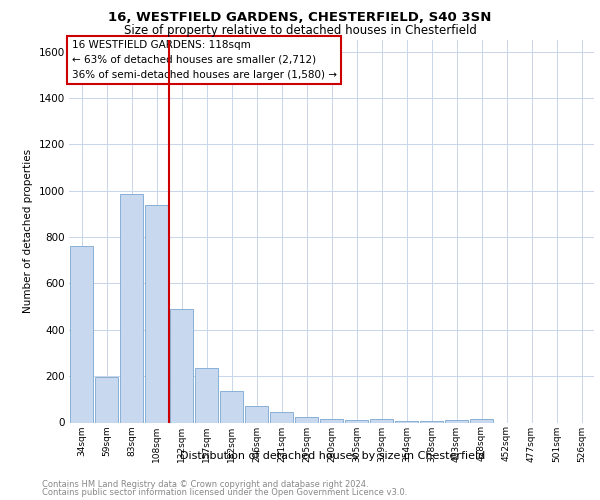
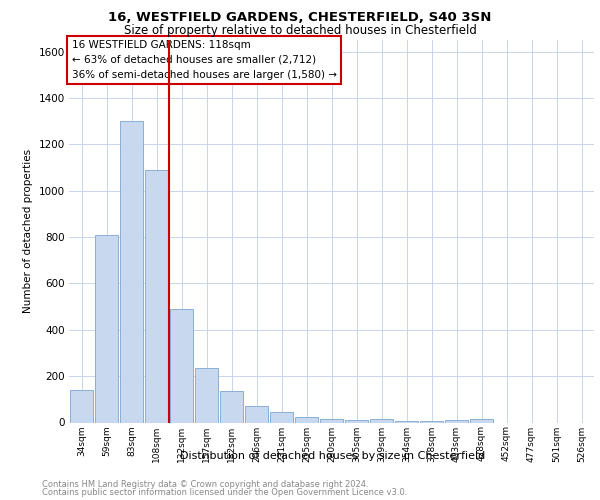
34sqm: 760 -> 140
59sqm: 195 -> 810
83sqm: 985 -> 1300
108sqm: 940 -> 1090
